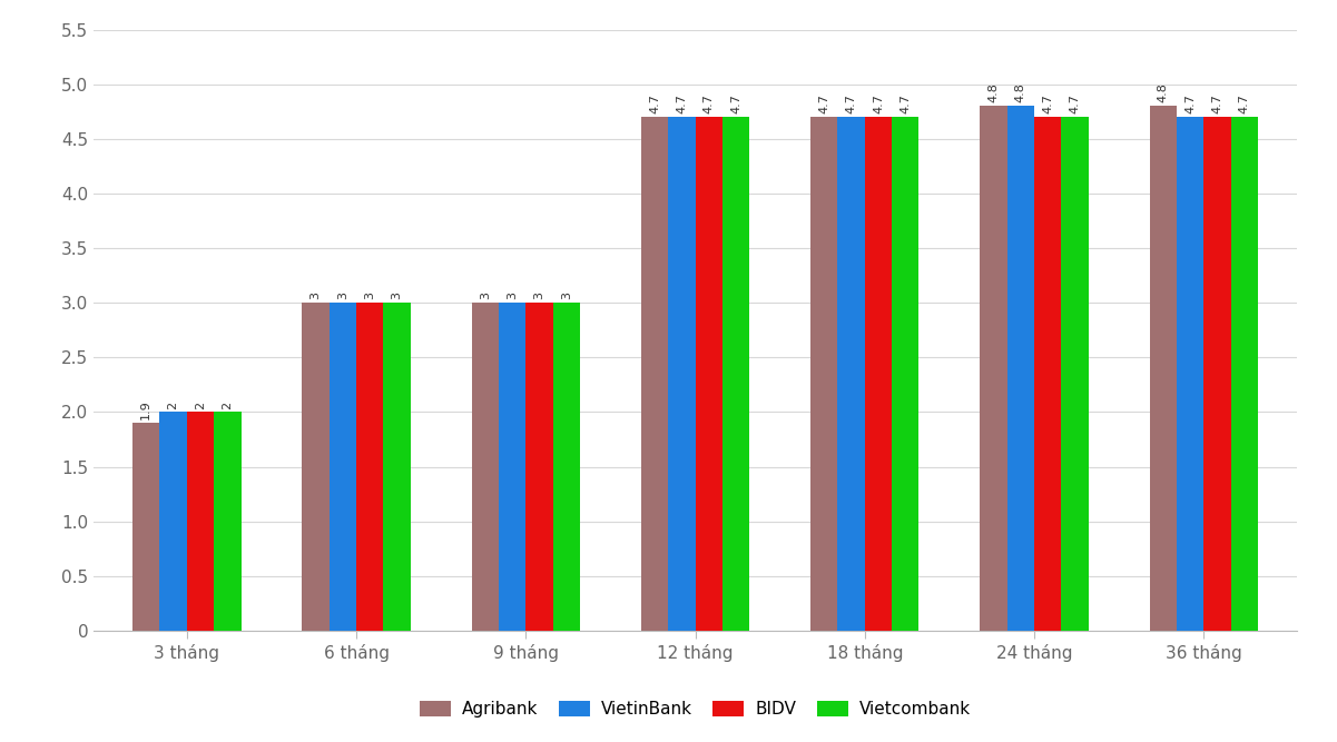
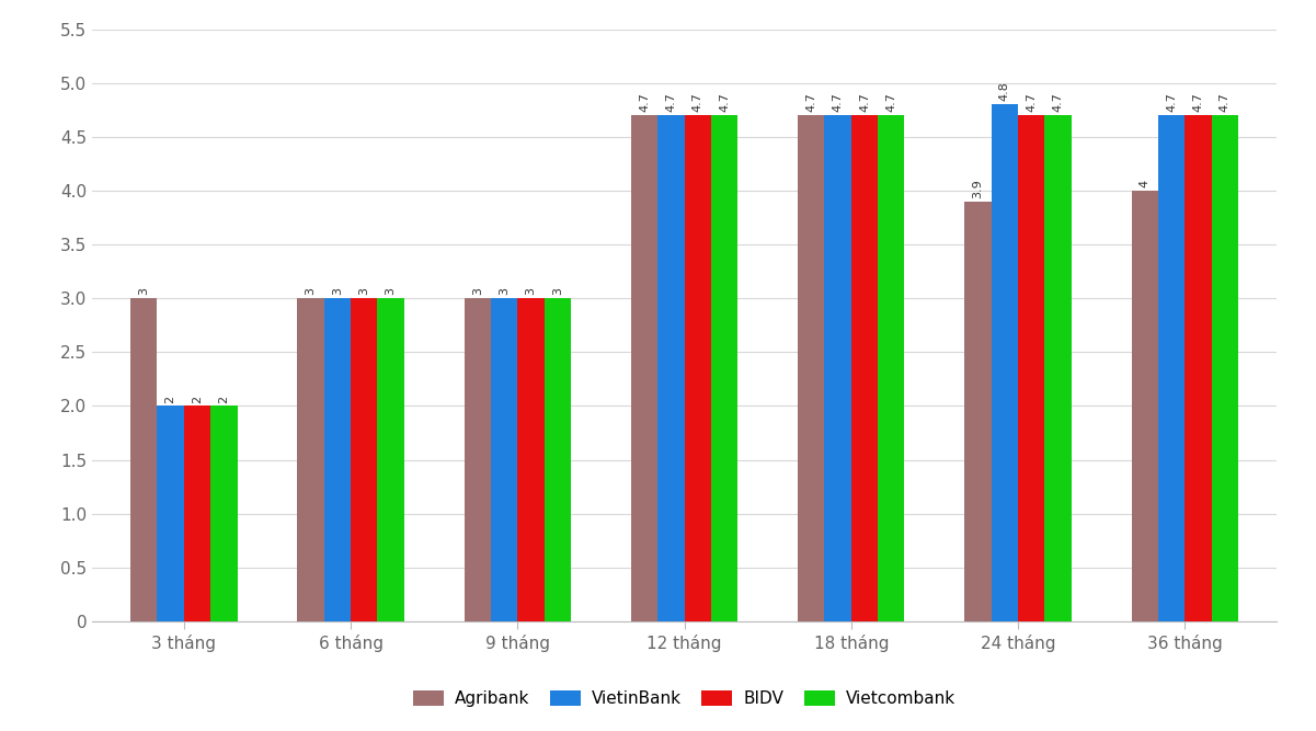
Agribank/3 tháng: 1.9 -> 3
Agribank/24 tháng: 4.8 -> 4
Agribank/36 tháng: 4.8 -> 4
